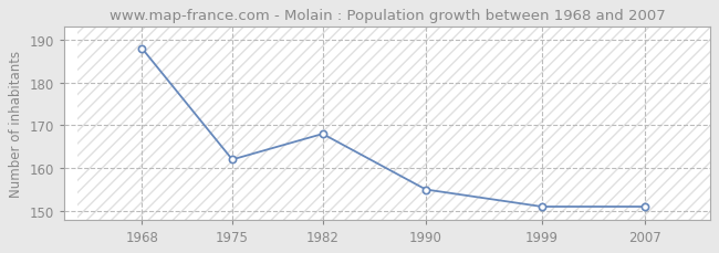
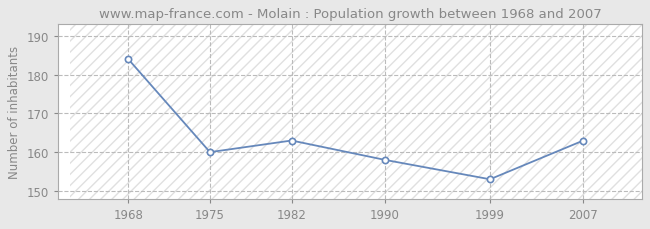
1968: 188 -> 184
1975: 162 -> 160
1982: 168 -> 163
1990: 155 -> 158
1999: 151 -> 153
2007: 151 -> 163
